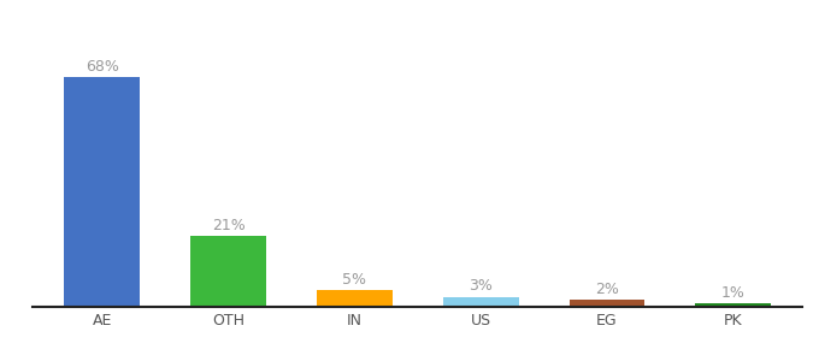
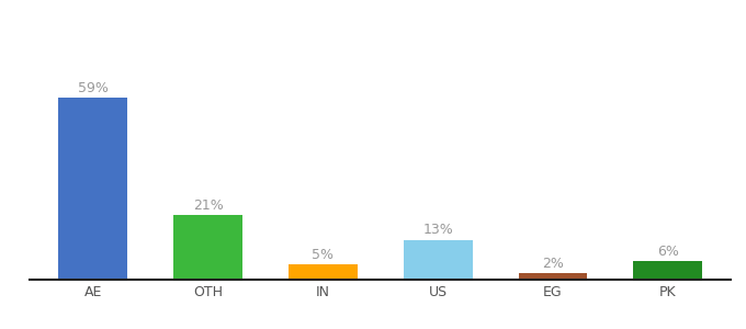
AE: 68% -> 59%
US: 3% -> 13%
PK: 1% -> 6%
